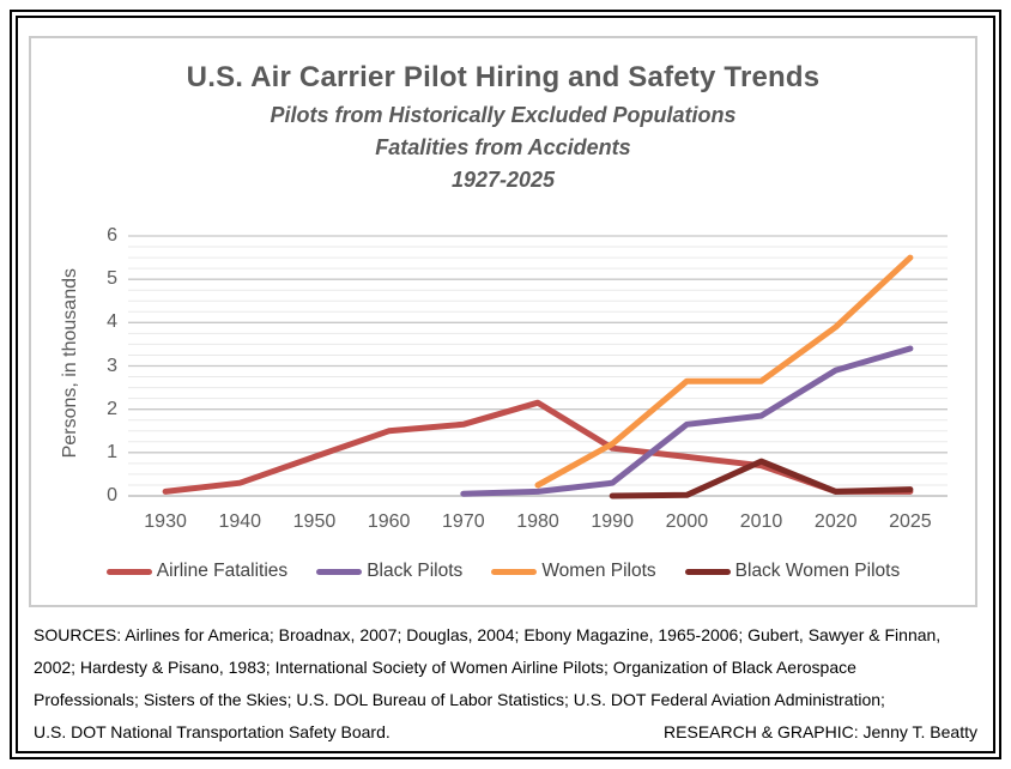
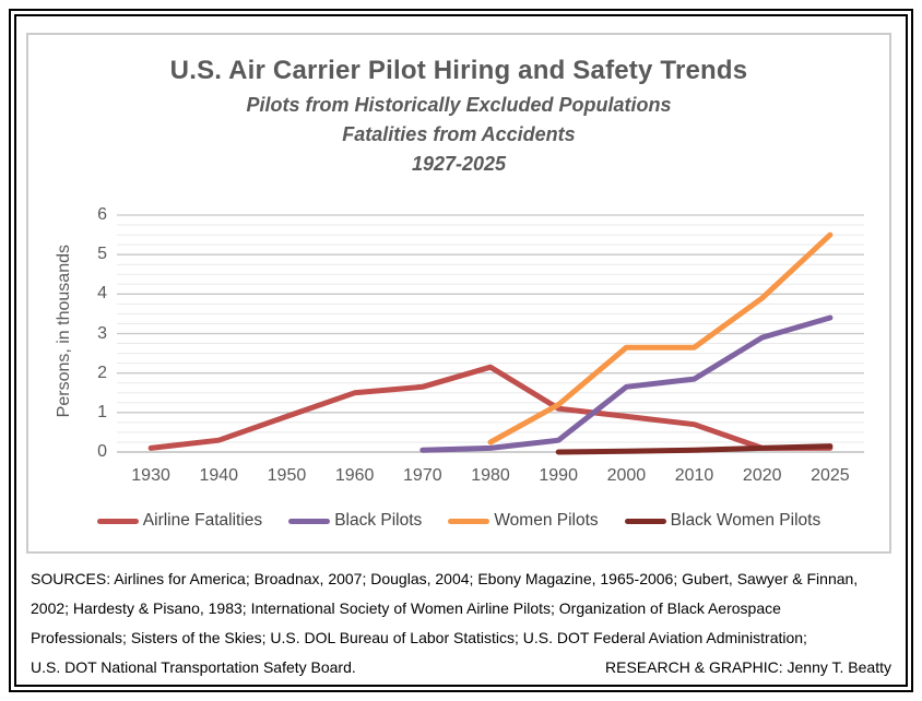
Black Women Pilots/2010: 0.8 -> 0.1
